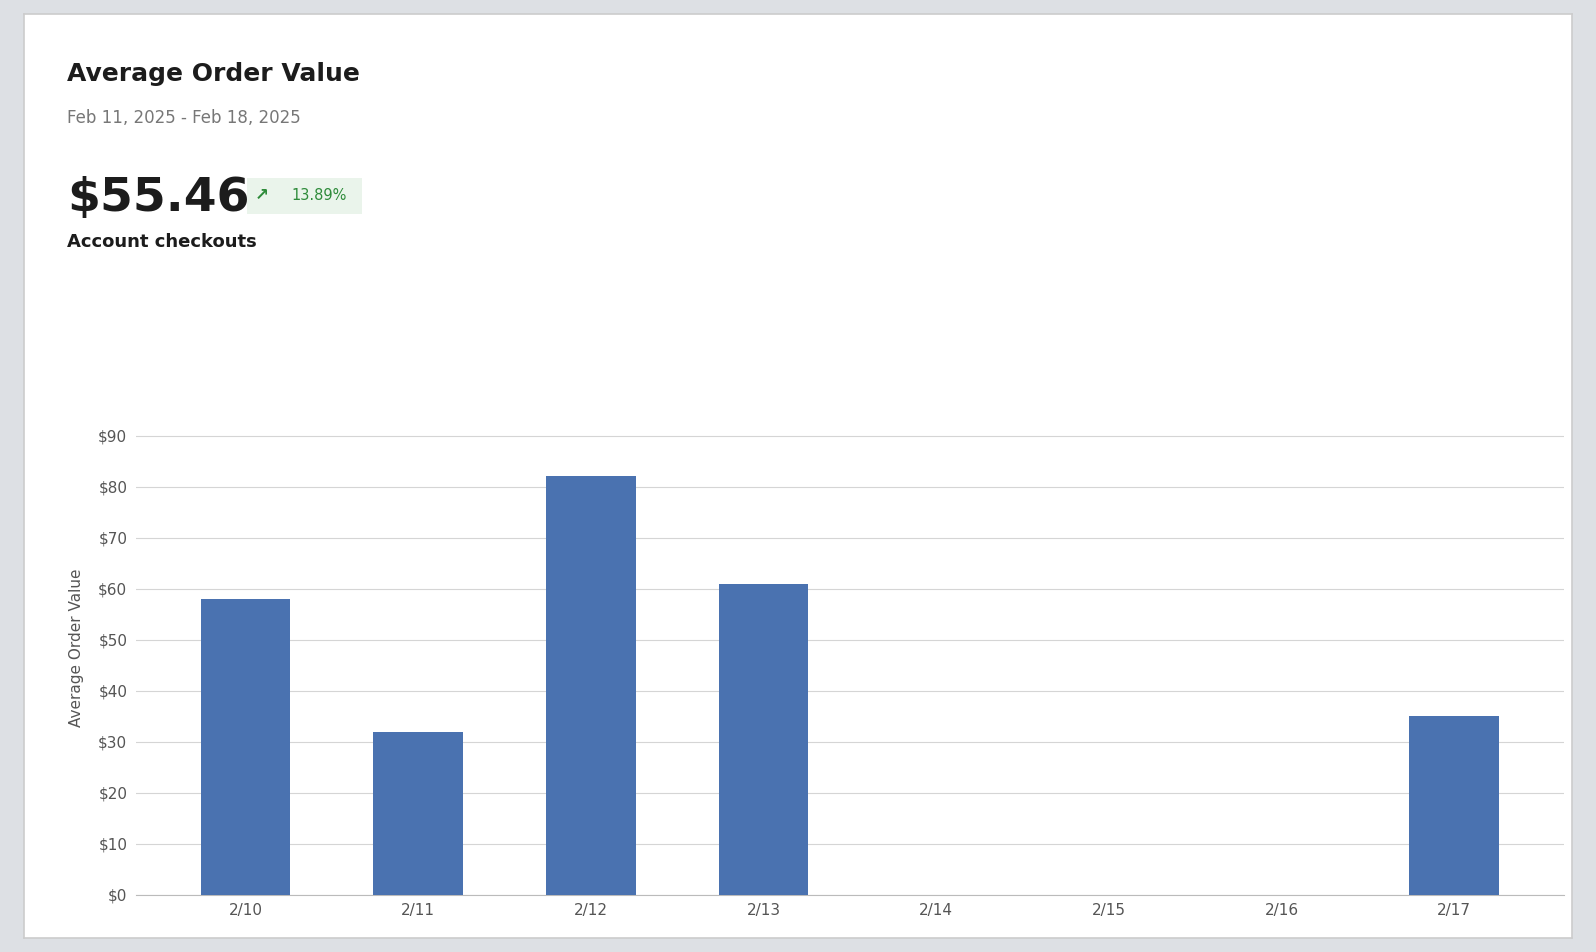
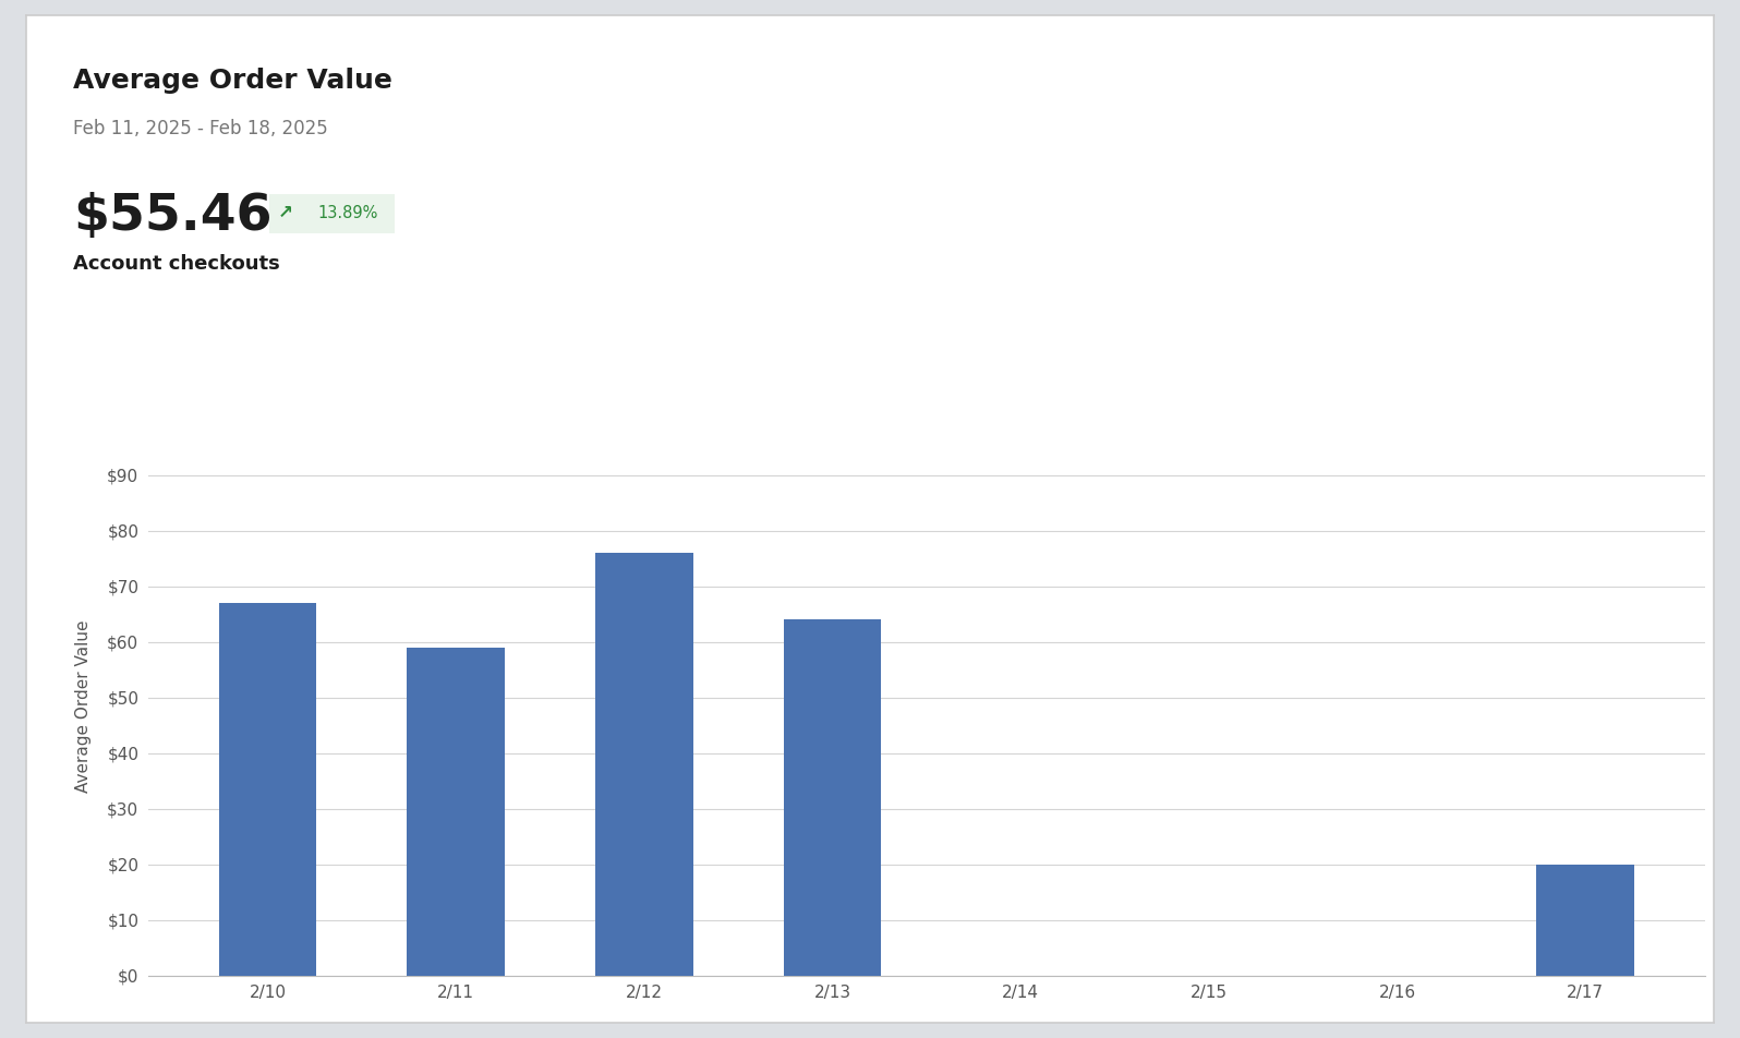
2/10: $58 -> $67
2/11: $32 -> $59
2/12: $82 -> $76
2/13: $61 -> $64
2/17: $35 -> $20
